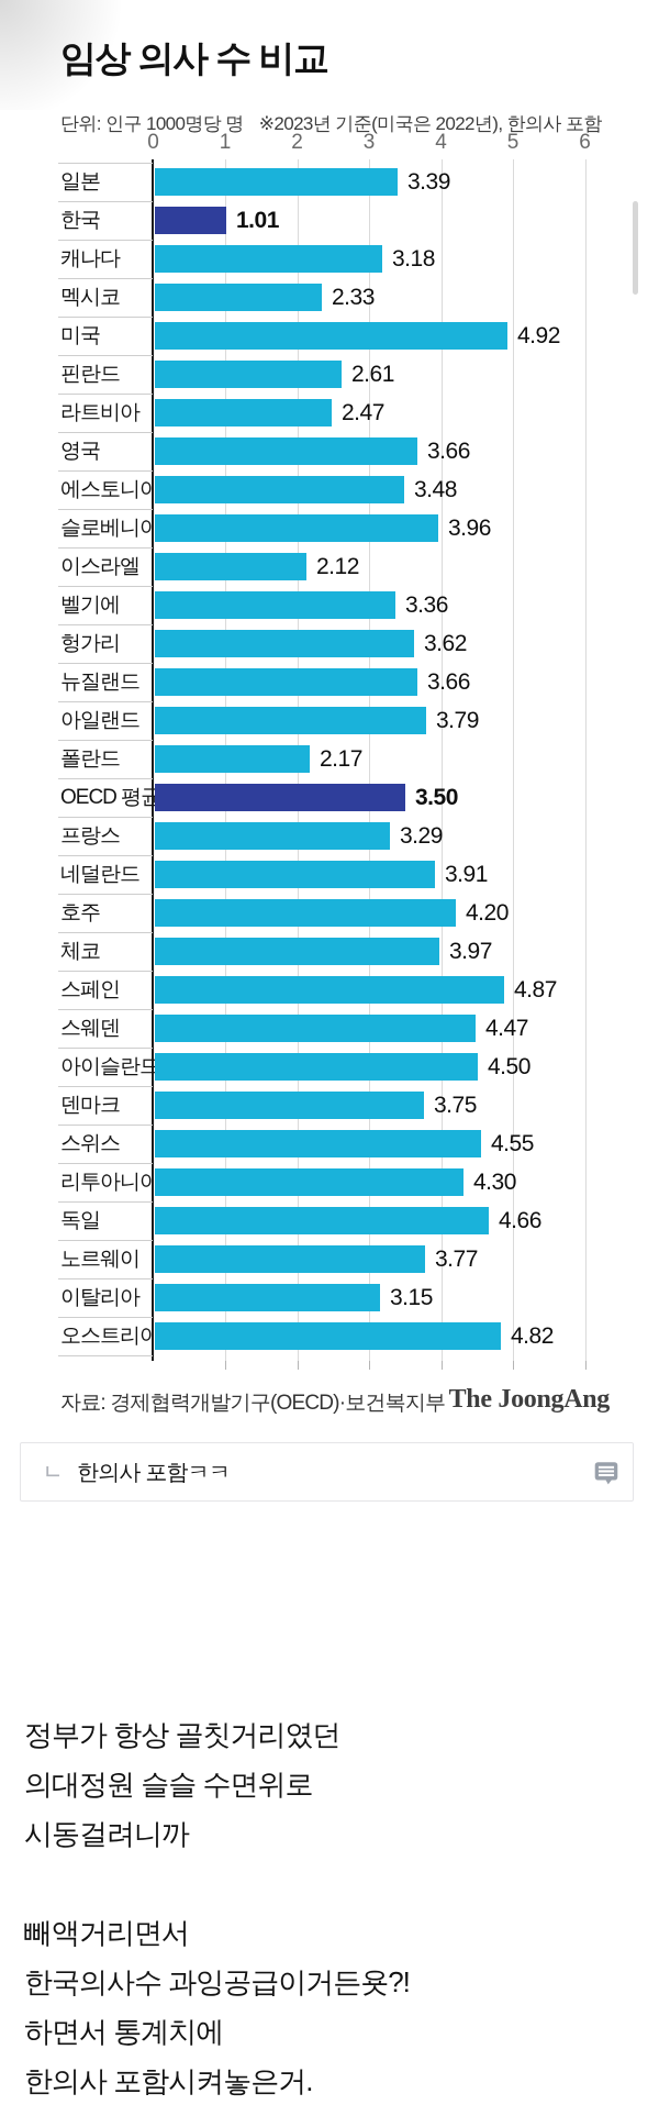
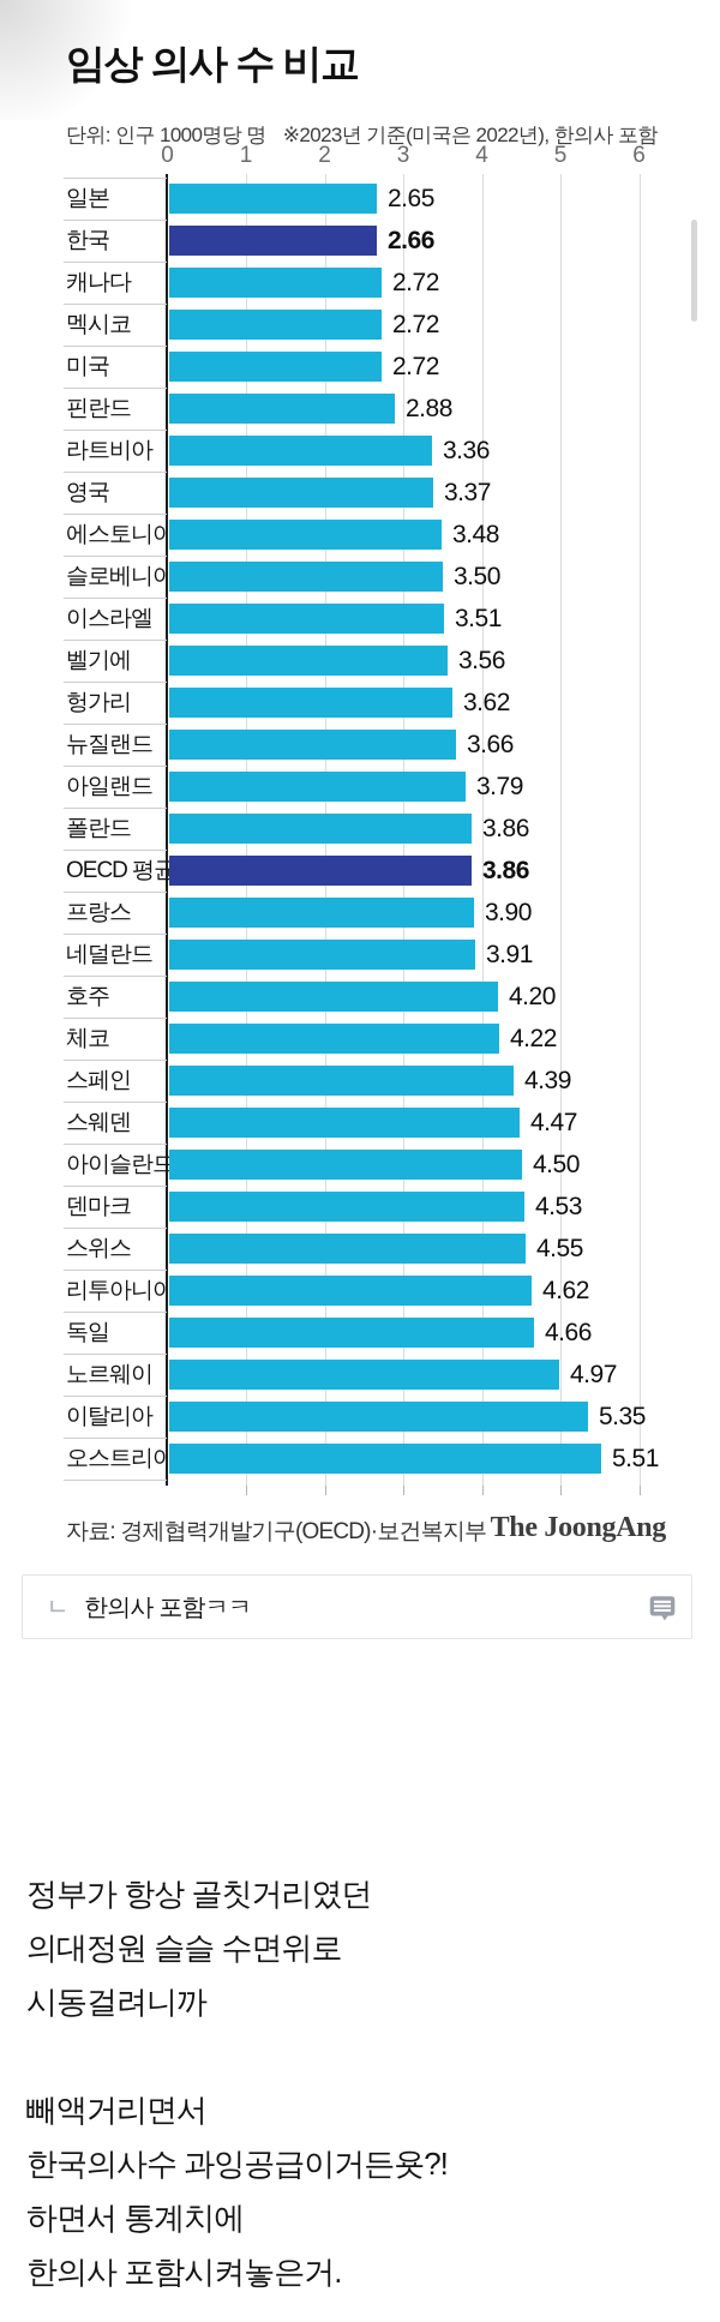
일본: 3.39 -> 2.65
한국: 1.01 -> 2.66
캐나다: 3.18 -> 2.72
멕시코: 2.33 -> 2.72
미국: 4.92 -> 2.72
핀란드: 2.61 -> 2.88
라트비아: 2.47 -> 3.36
영국: 3.66 -> 3.37
슬로베니아: 3.96 -> 3.50
이스라엘: 2.12 -> 3.51
벨기에: 3.36 -> 3.56
폴란드: 2.17 -> 3.86
OECD 평균: 3.50 -> 3.86
프랑스: 3.29 -> 3.90
체코: 3.97 -> 4.22
스페인: 4.87 -> 4.39
덴마크: 3.75 -> 4.53
리투아니아: 4.30 -> 4.62
노르웨이: 3.77 -> 4.97
이탈리아: 3.15 -> 5.35
오스트리아: 4.82 -> 5.51
